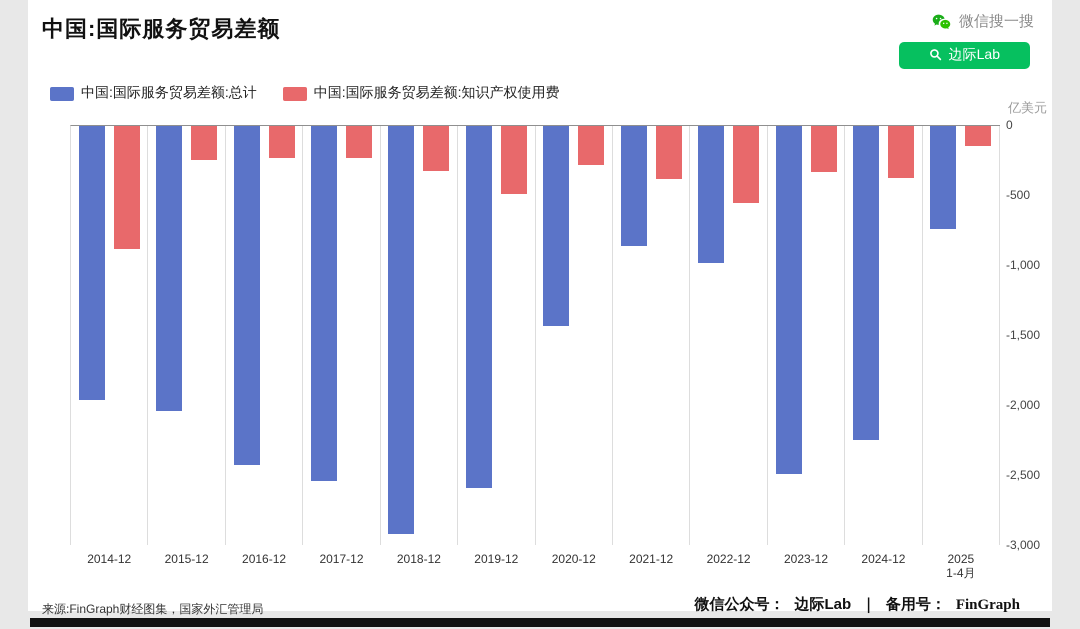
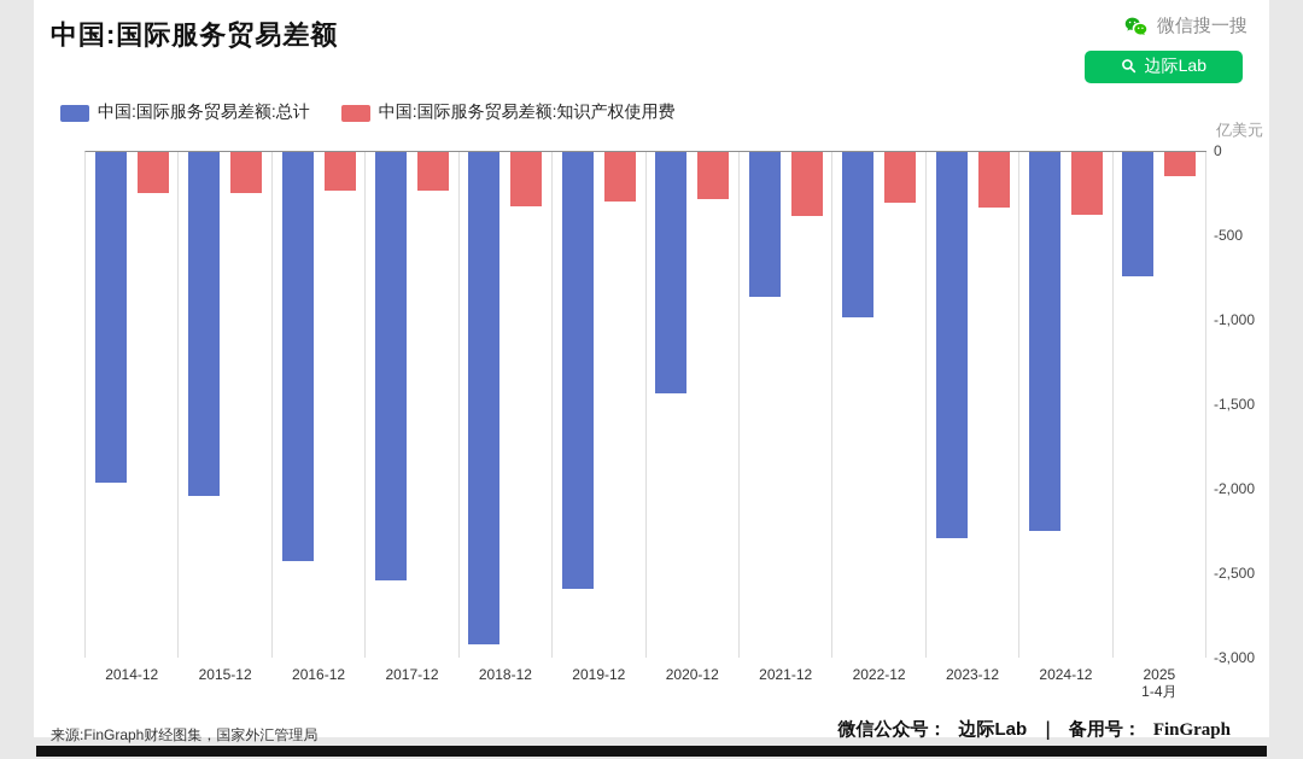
中国:国际服务贸易差额:知识产权使用费/2014-12: -880 -> -240
中国:国际服务贸易差额:知识产权使用费/2019-12: -490 -> -290
中国:国际服务贸易差额:知识产权使用费/2022-12: -550 -> -300
中国:国际服务贸易差额:总计/2023-12: -2490 -> -2290
